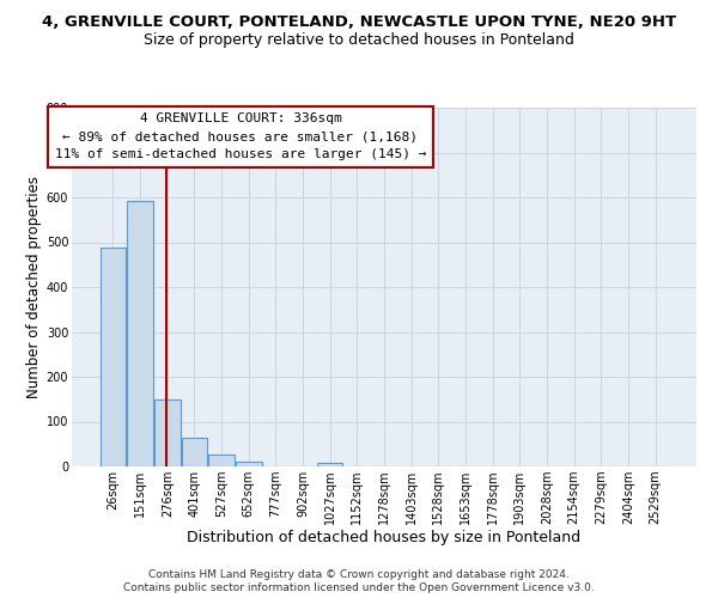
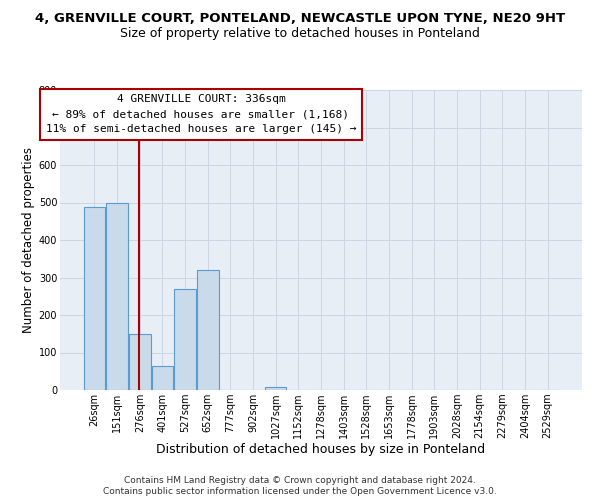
151sqm: 591 -> 500
527sqm: 28 -> 270
652sqm: 10 -> 320
